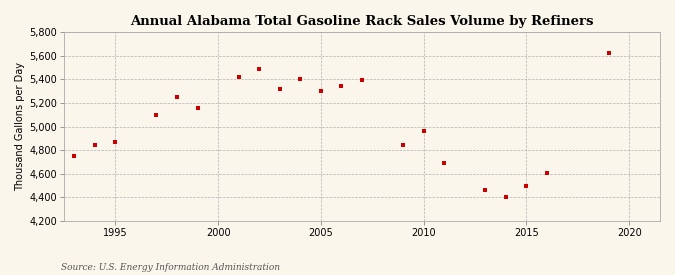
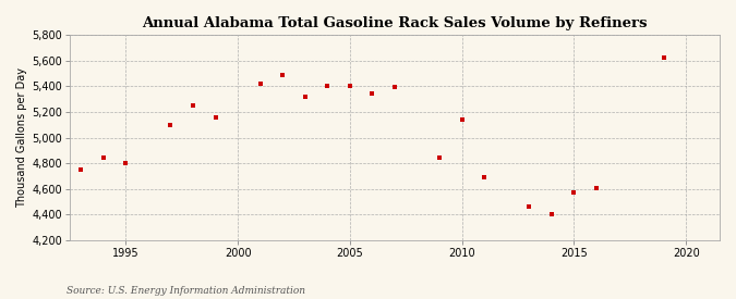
1995: 4,870 -> 4,800
2005: 5,300 -> 5,400
2010: 4,960 -> 5,140
2015: 4,500 -> 4,570
